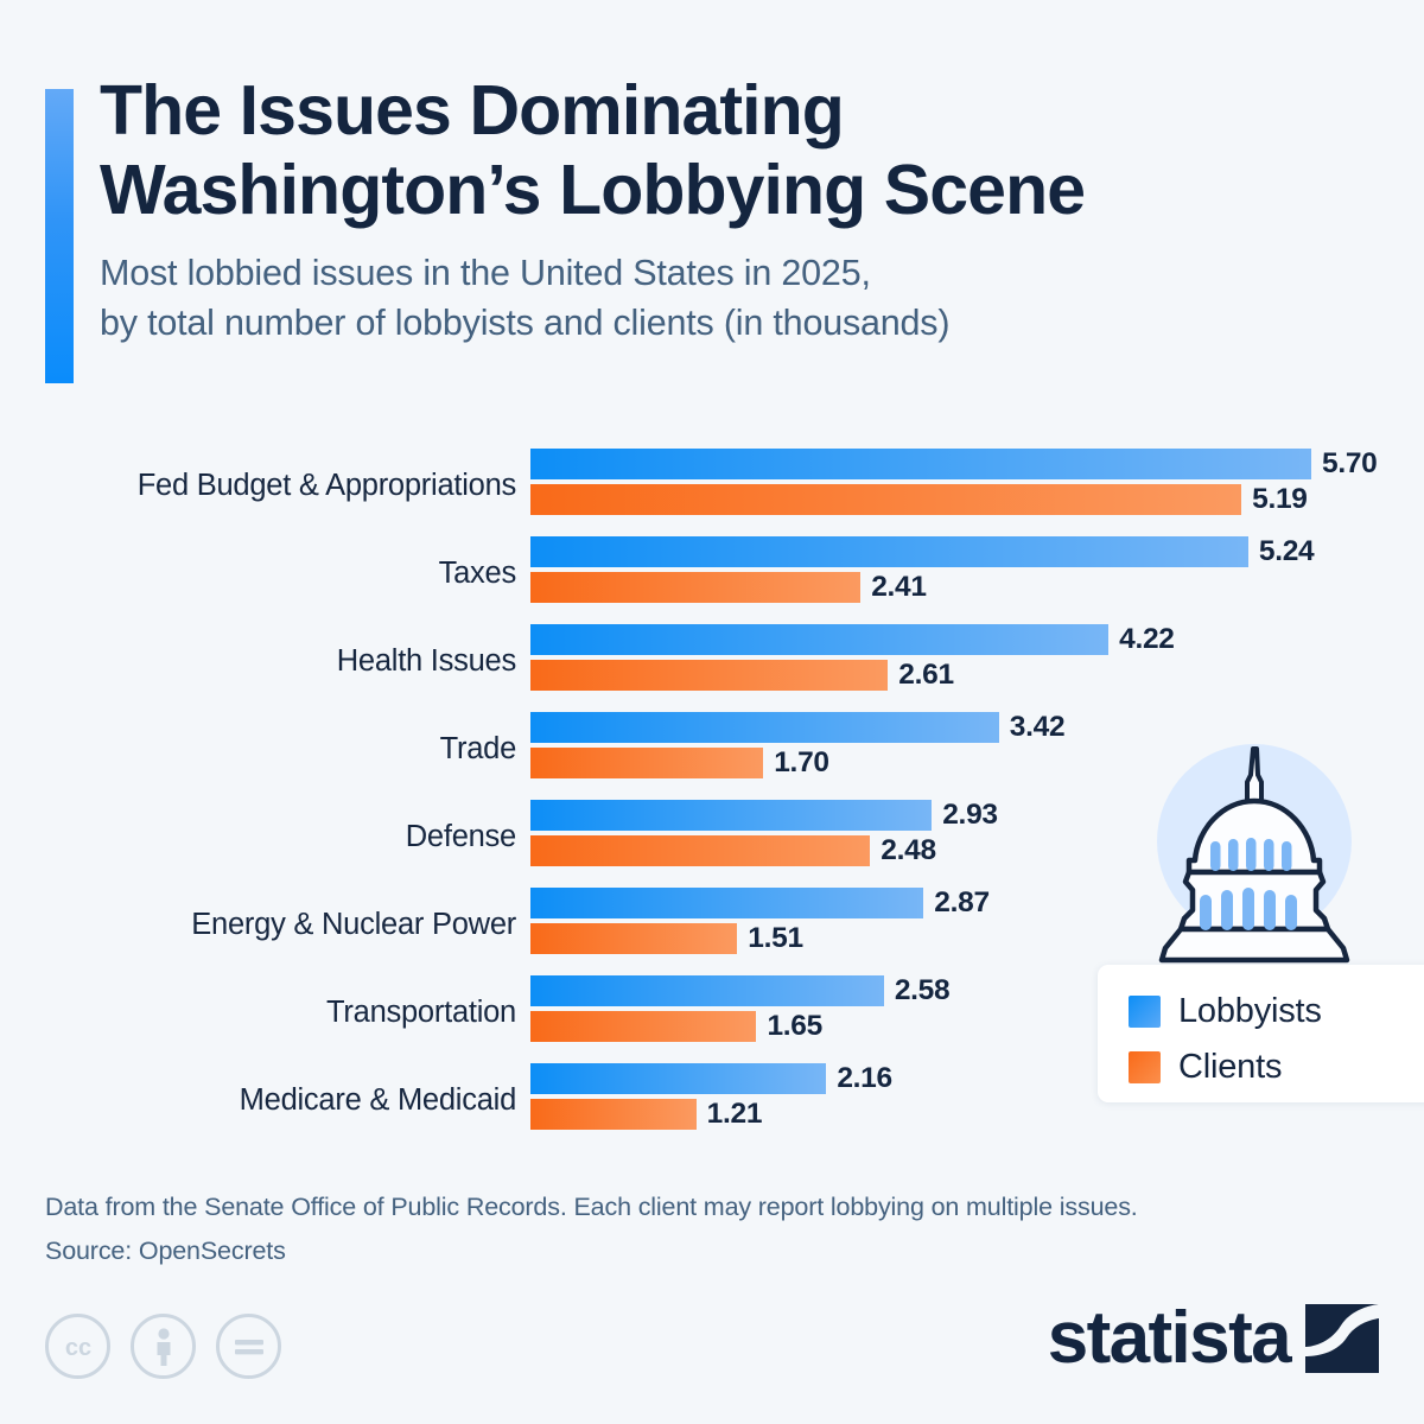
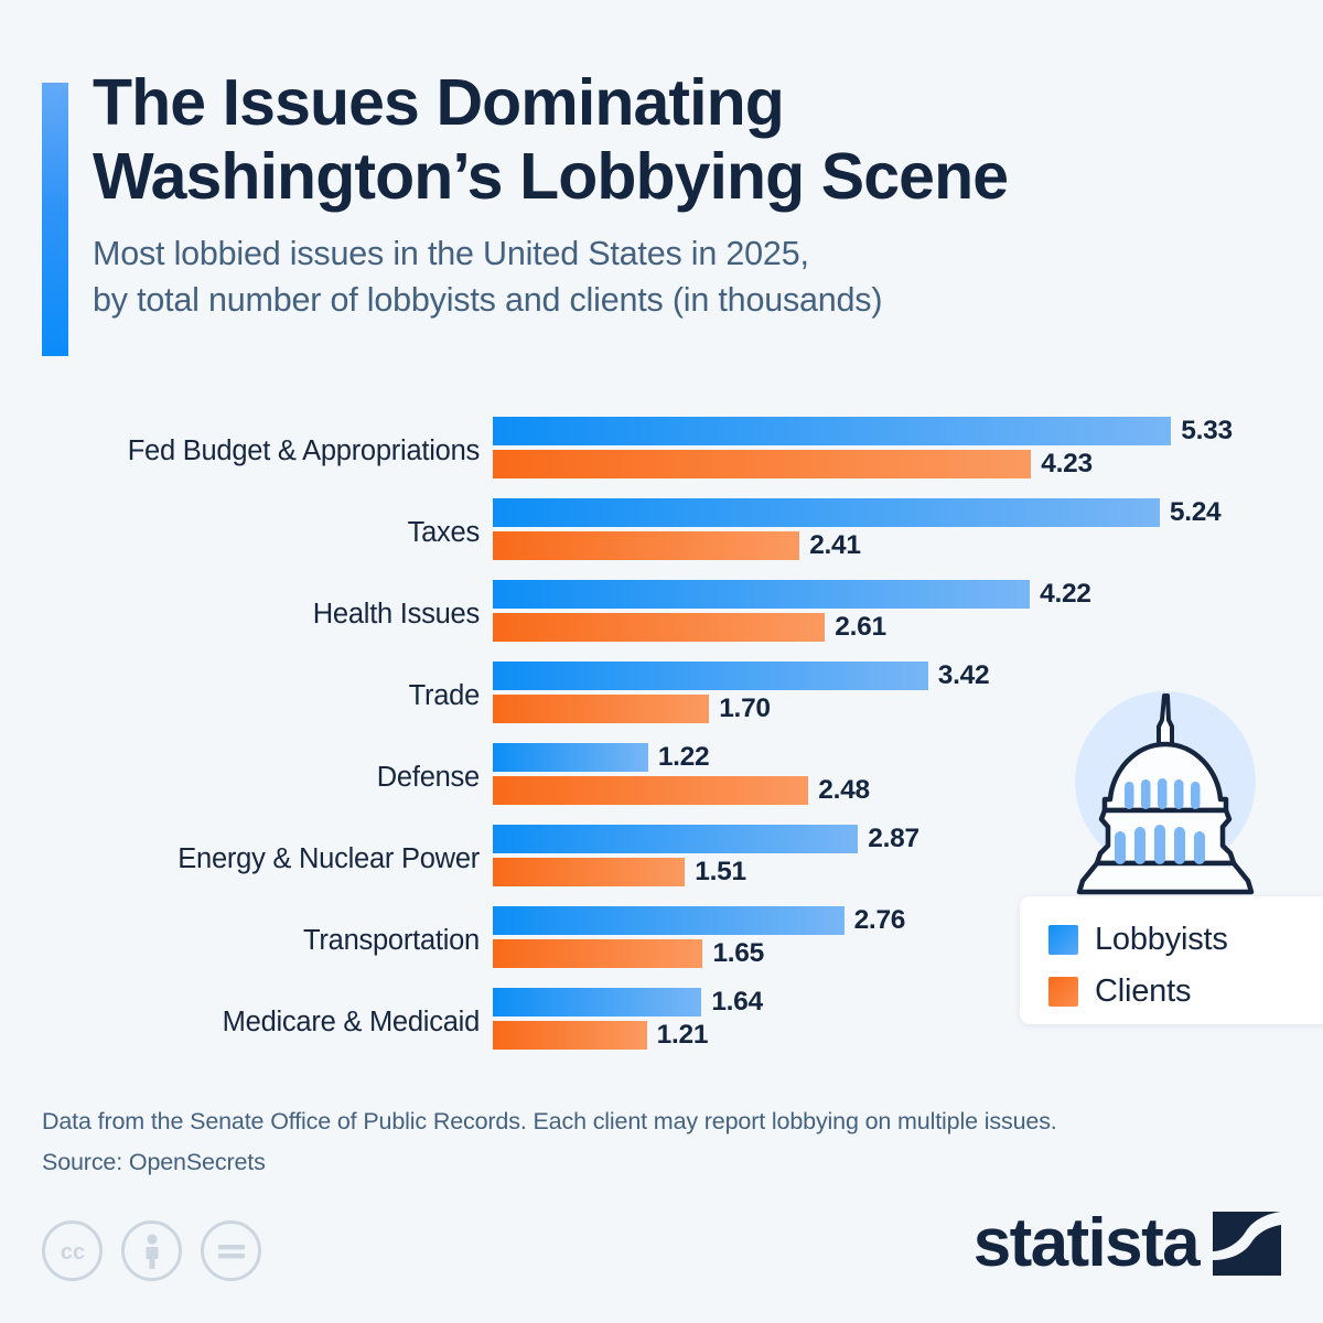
Lobbyists/Fed Budget & Appropriations: 5.70 -> 5.33
Clients/Fed Budget & Appropriations: 5.19 -> 4.23
Lobbyists/Defense: 2.93 -> 1.22
Lobbyists/Transportation: 2.58 -> 2.76
Lobbyists/Medicare & Medicaid: 2.16 -> 1.64
